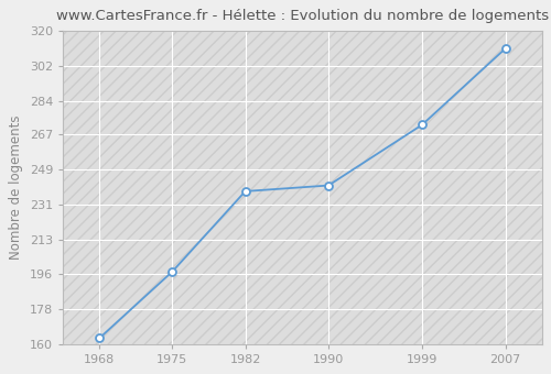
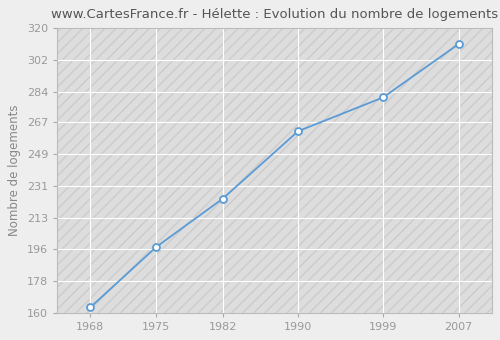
1982: 238 -> 224
1990: 241 -> 262
1999: 272 -> 281
